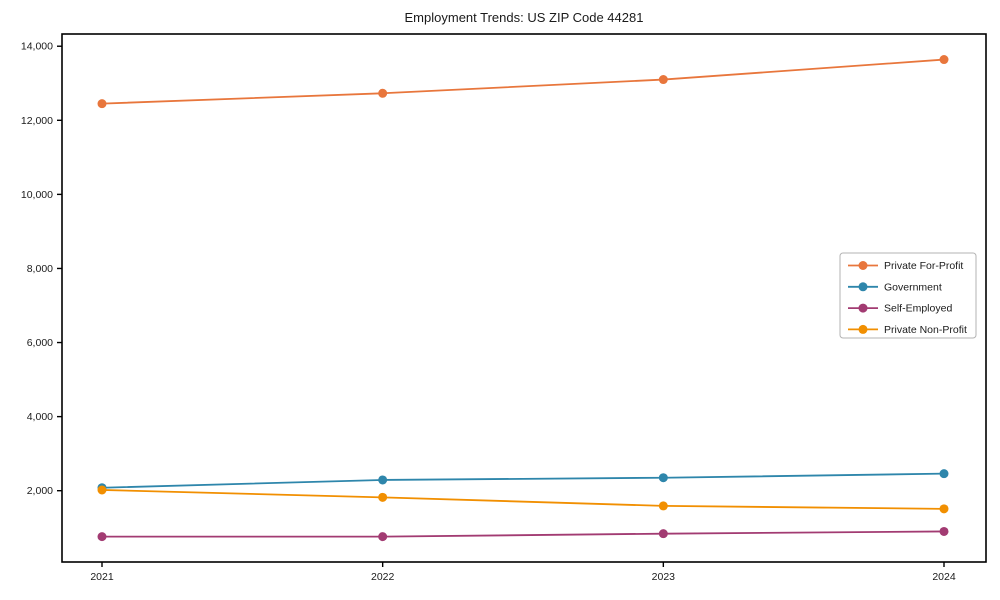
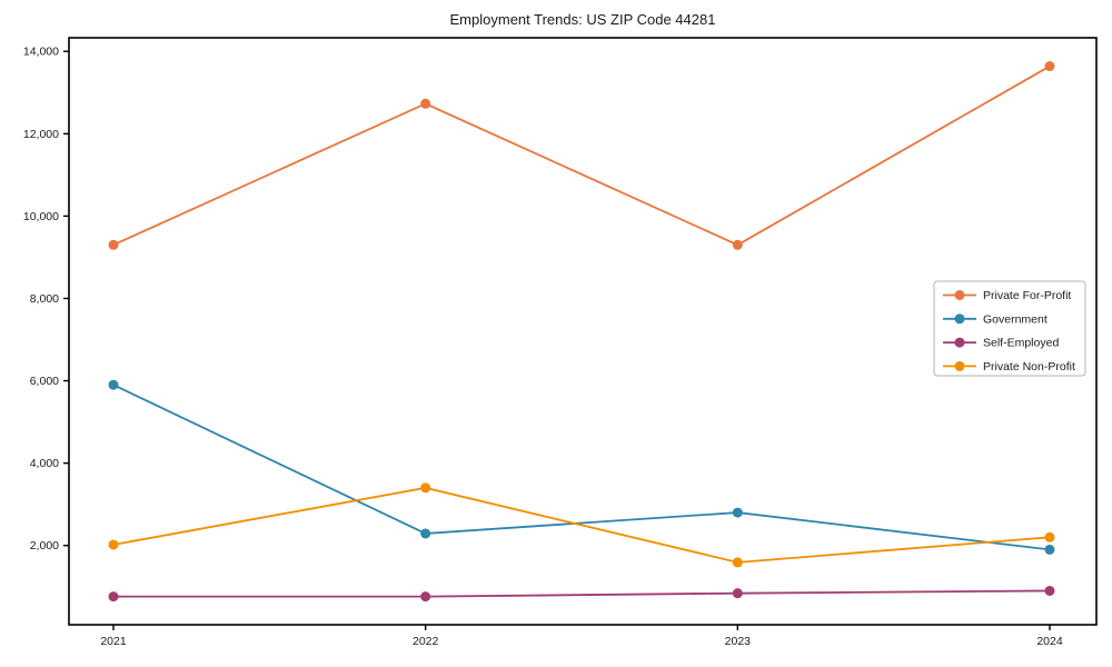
Private For-Profit/2021: 12400 -> 9300
Government/2021: 2100 -> 5900
Private Non-Profit/2022: 1800 -> 3400
Private For-Profit/2023: 13100 -> 9300
Government/2023: 2400 -> 2800
Government/2024: 2500 -> 1900
Private Non-Profit/2024: 1500 -> 2200
